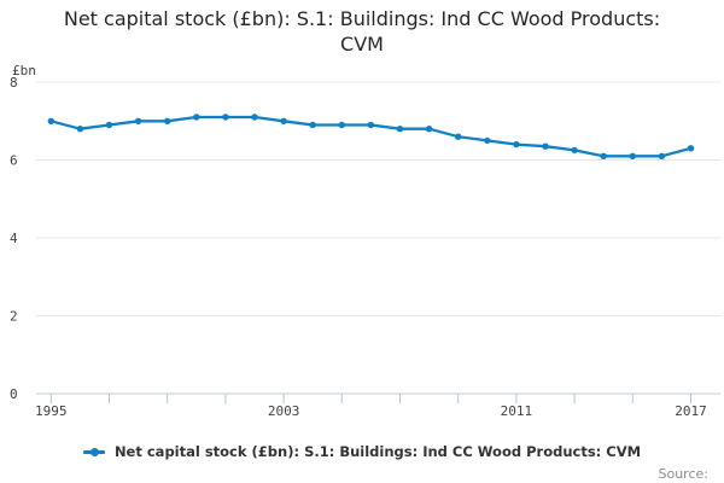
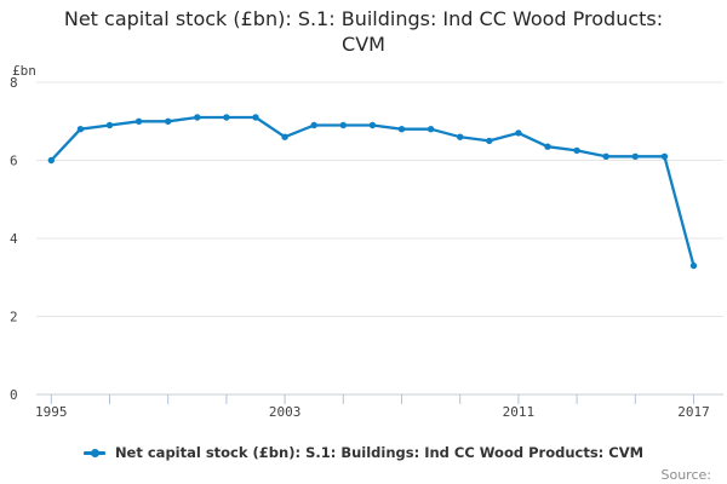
1995: 7.0 -> 6.0
2003: 7.0 -> 6.6
2011: 6.4 -> 6.7
2017: 6.3 -> 3.3
